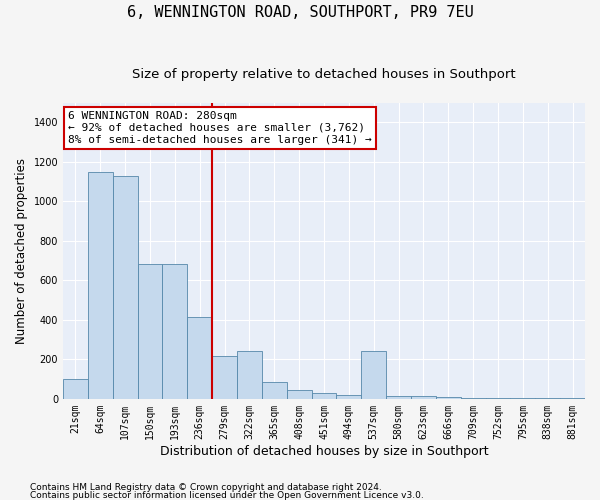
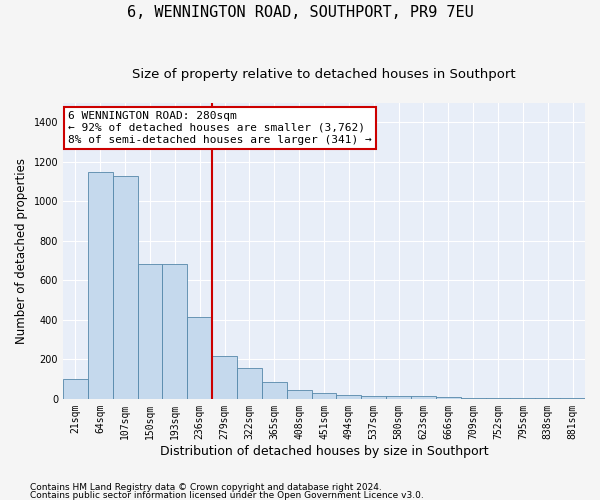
322sqm: 240 -> 160
537sqm: 240 -> 10
